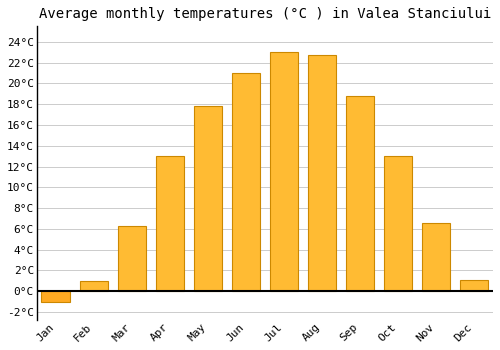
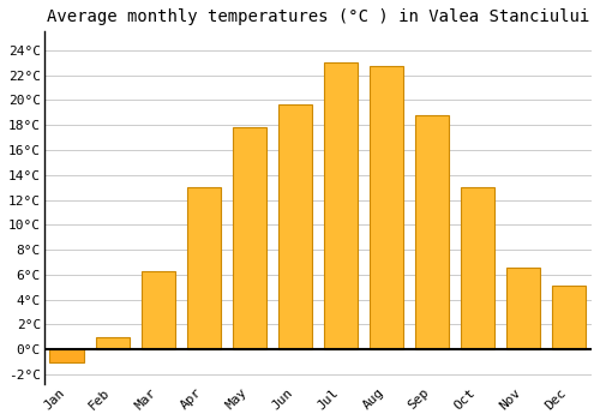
Jun: 21.0°C -> 19.7°C
Dec: 1.1°C -> 5.1°C
